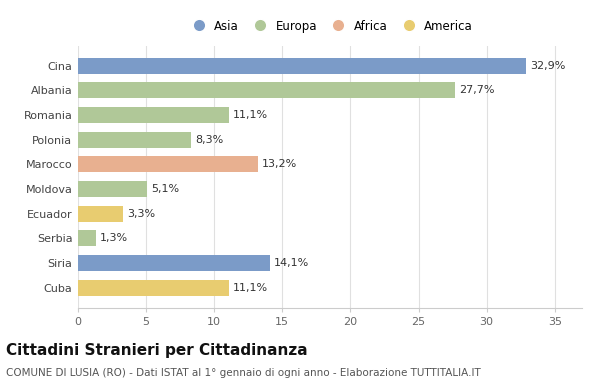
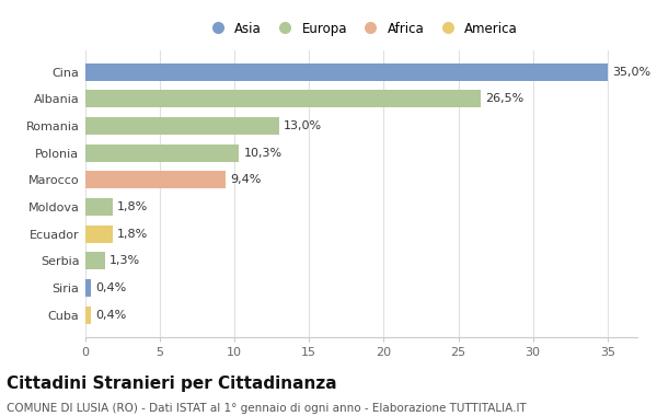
Cina: 32,9% -> 35,0%
Albania: 27,7% -> 26,5%
Romania: 11,1% -> 13,0%
Polonia: 8,3% -> 10,3%
Marocco: 13,2% -> 9,4%
Moldova: 5,1% -> 1,8%
Ecuador: 3,3% -> 1,8%
Siria: 14,1% -> 0,4%
Cuba: 11,1% -> 0,4%
